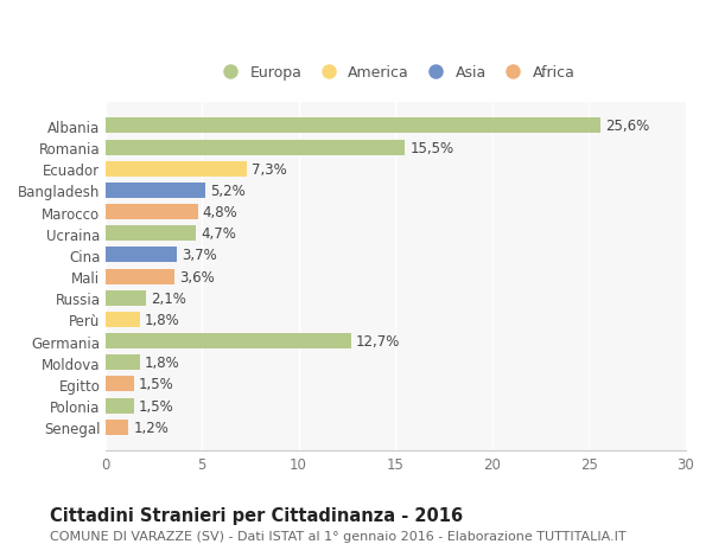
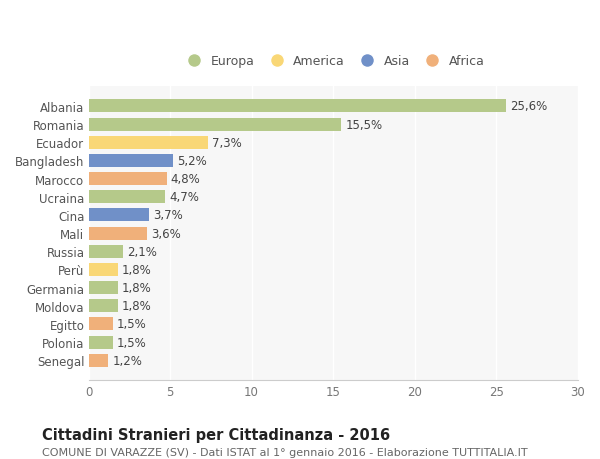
Germania: 12,7% -> 1,8%
